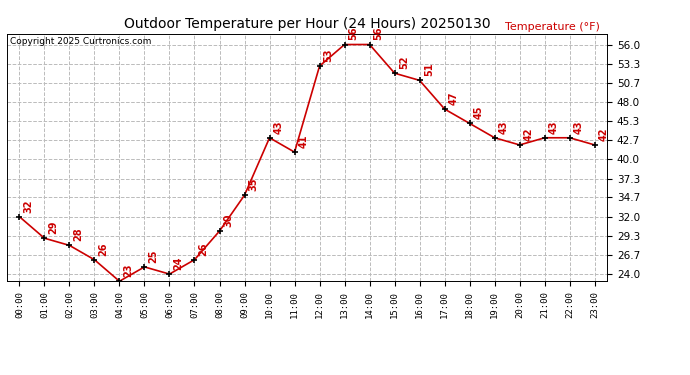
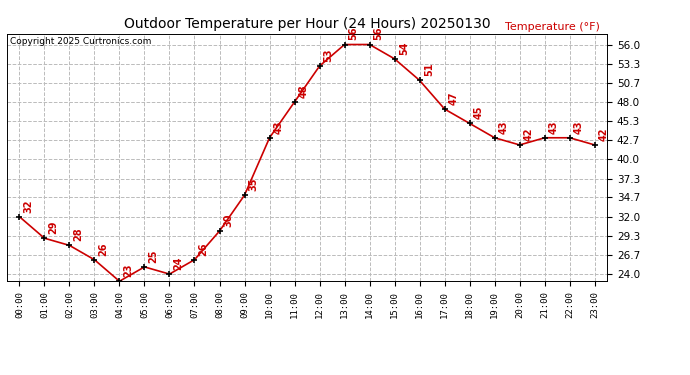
11:00: 41 -> 48
15:00: 52 -> 54
